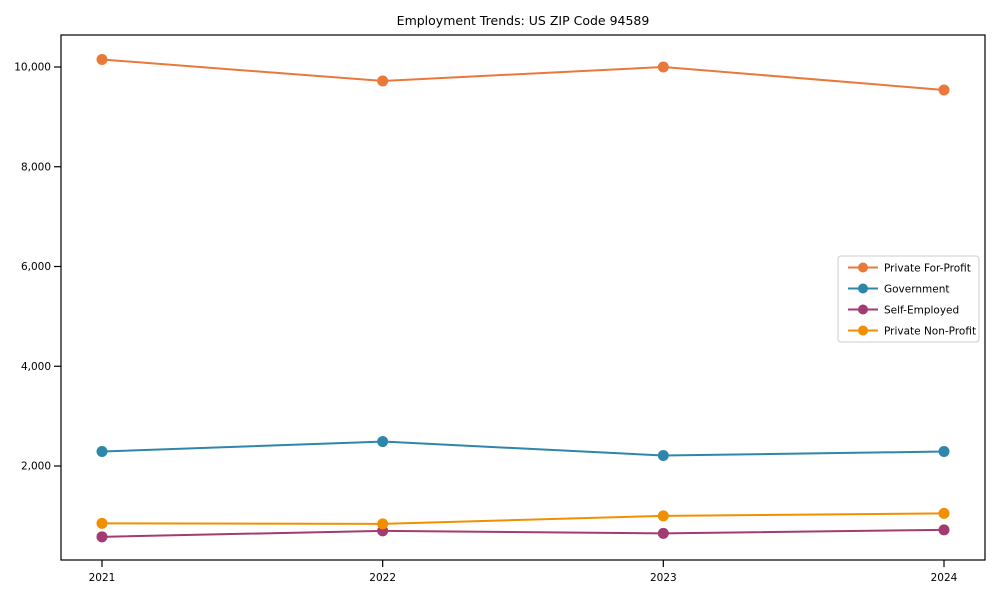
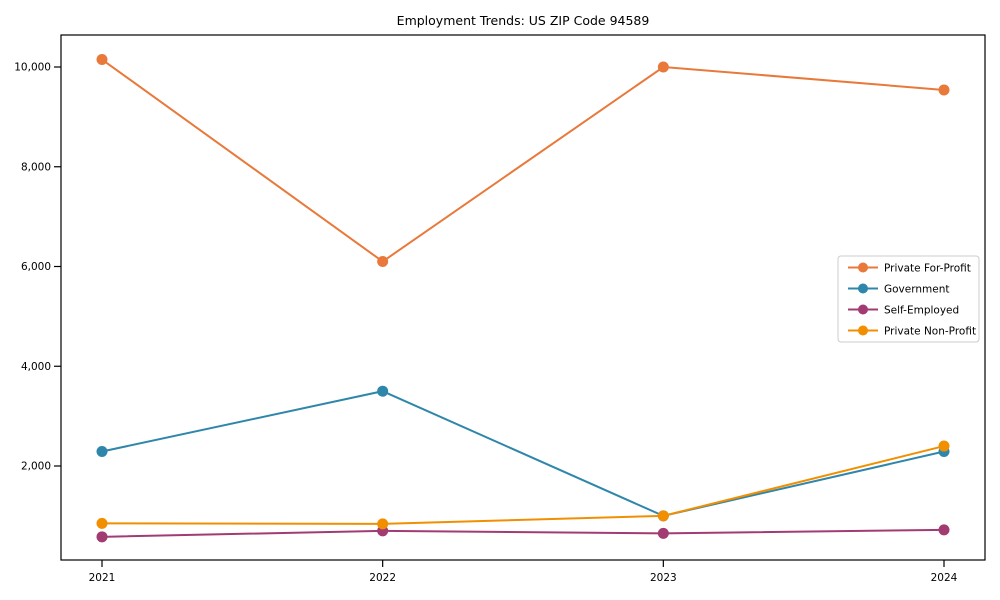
Private For-Profit/2022: 9700 -> 6100
Government/2022: 2500 -> 3500
Government/2023: 2200 -> 1000
Private Non-Profit/2024: 1000 -> 2400
